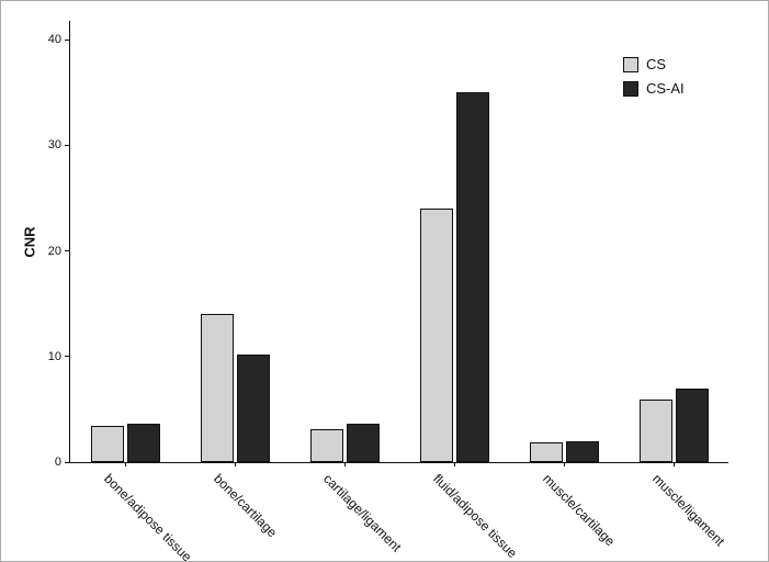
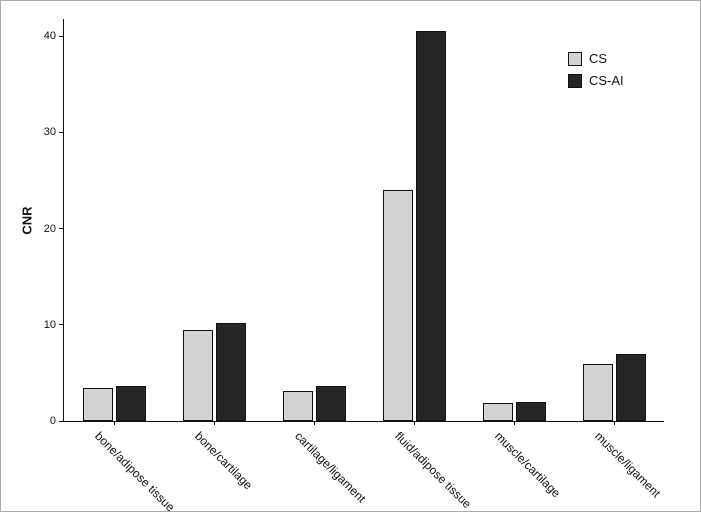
CS/bone/cartilage: 14 -> 10
CS-AI/fluid/adipose tissue: 35 -> 40
